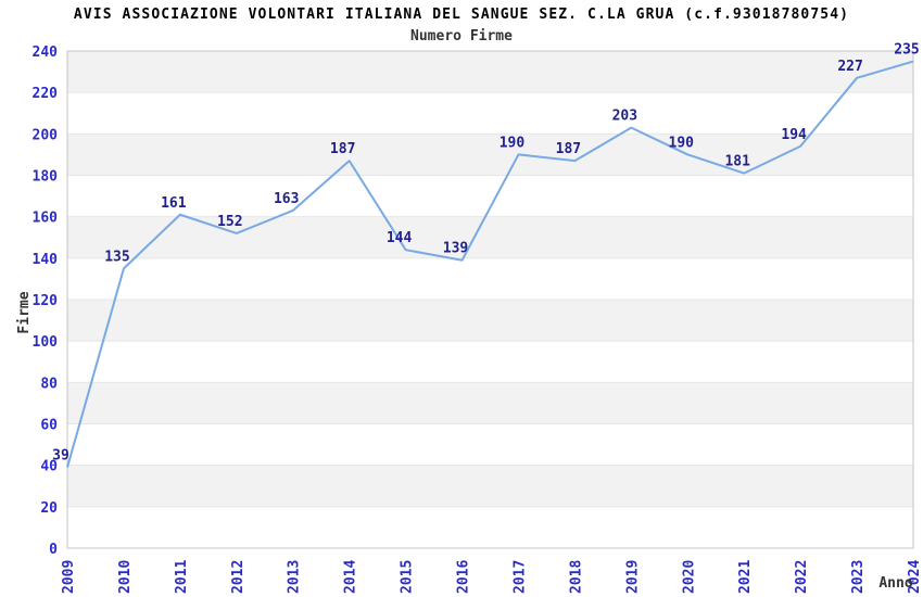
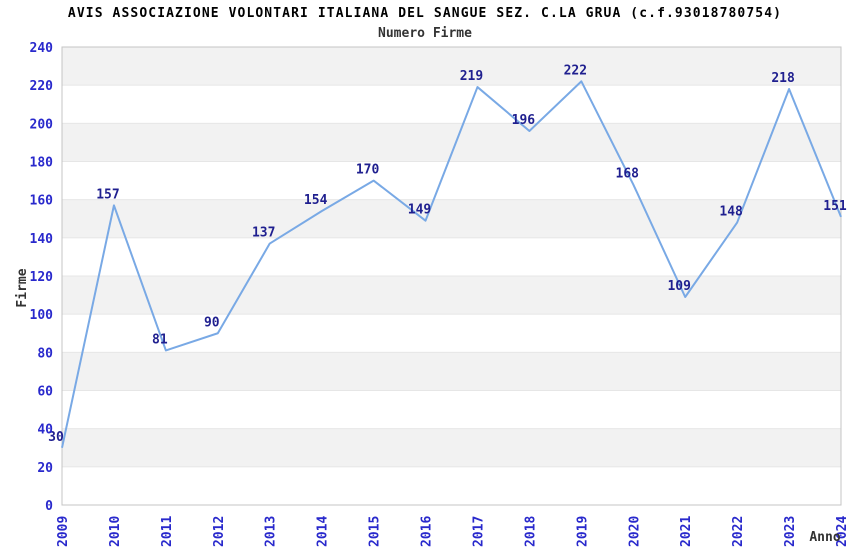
2009: 39 -> 30
2010: 135 -> 157
2011: 161 -> 81
2012: 152 -> 90
2013: 163 -> 137
2014: 187 -> 154
2015: 144 -> 170
2016: 139 -> 149
2017: 190 -> 219
2018: 187 -> 196
2019: 203 -> 222
2020: 190 -> 168
2021: 181 -> 109
2022: 194 -> 148
2023: 227 -> 218
2024: 235 -> 151
